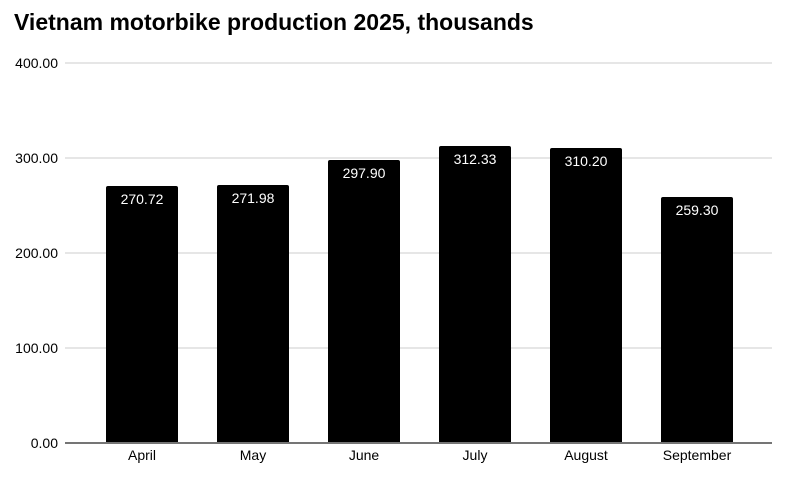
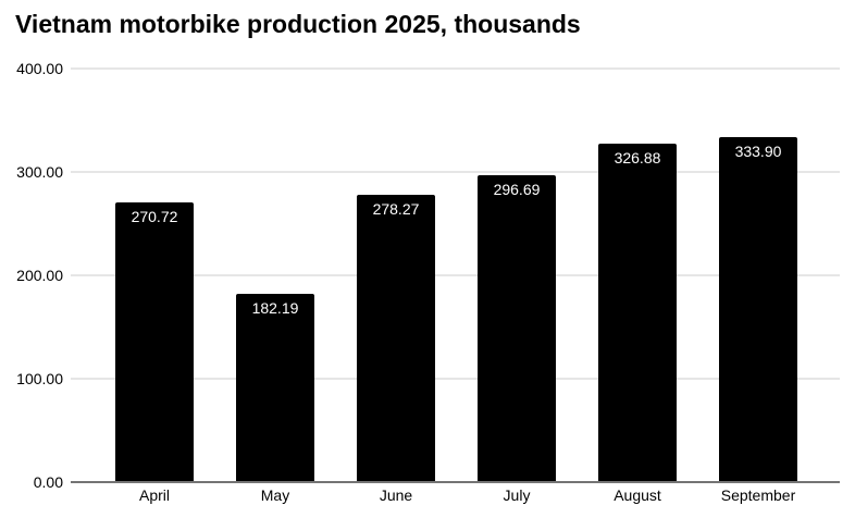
May: 271.98 -> 182.19
June: 297.90 -> 278.27
July: 312.33 -> 296.69
August: 310.20 -> 326.88
September: 259.30 -> 333.90
